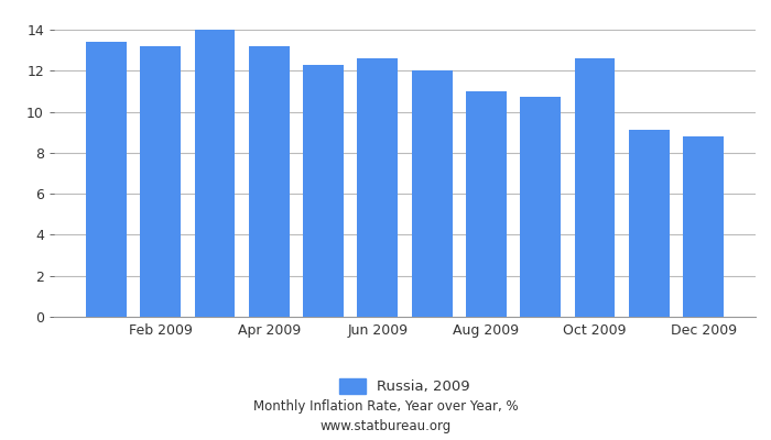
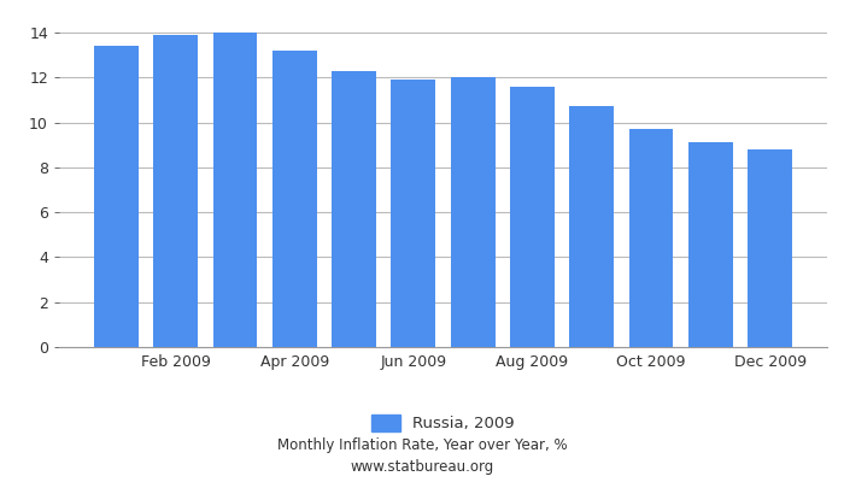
Feb 2009: 13.2 -> 13.9
Jun 2009: 12.6 -> 11.9
Aug 2009: 11.0 -> 11.6
Oct 2009: 12.6 -> 9.7
